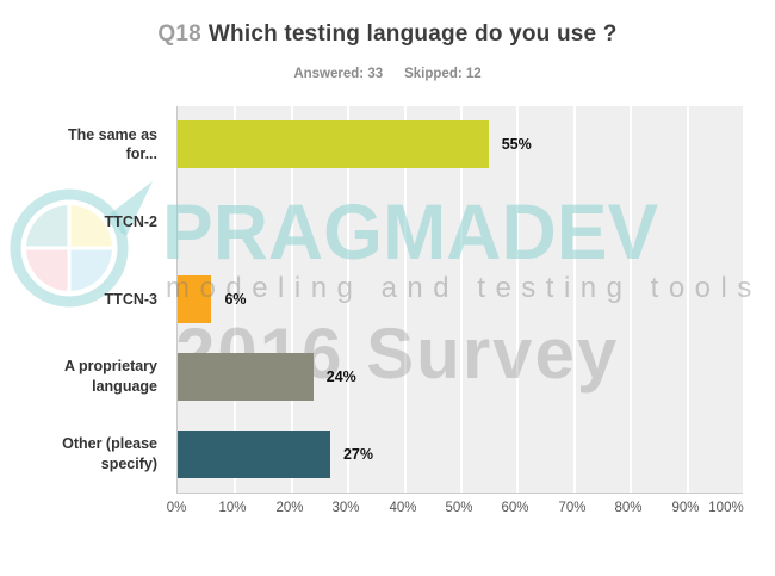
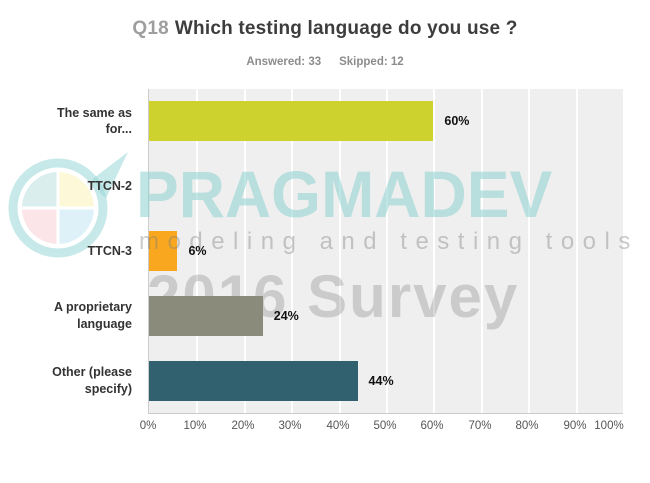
The same as for...: 55% -> 60%
Other (please specify): 27% -> 44%
